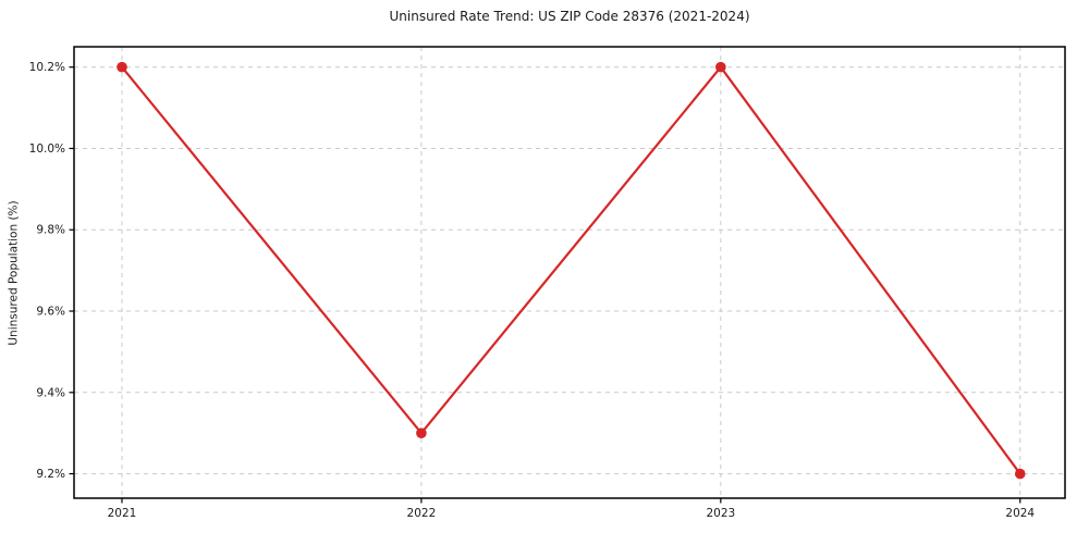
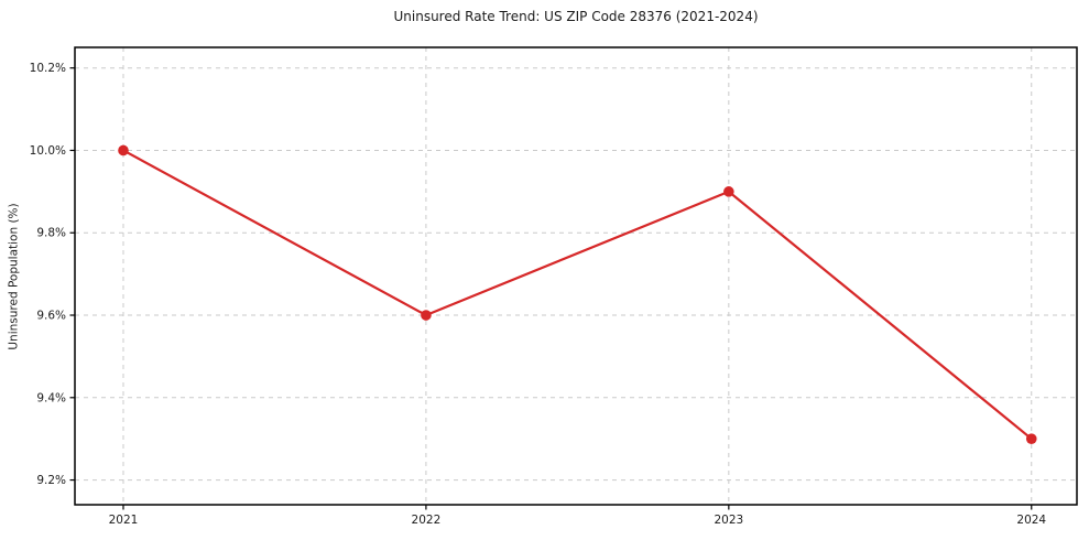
2021: 10.2% -> 10.0%
2022: 9.3% -> 9.6%
2023: 10.2% -> 9.9%
2024: 9.2% -> 9.3%
